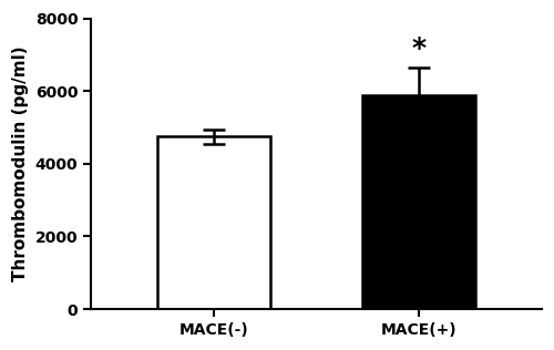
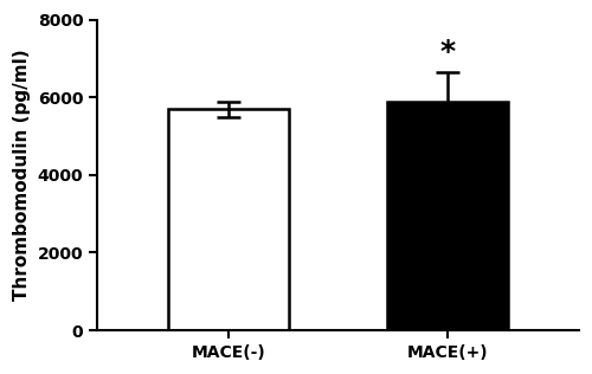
MACE(-): 4750 -> 5700
